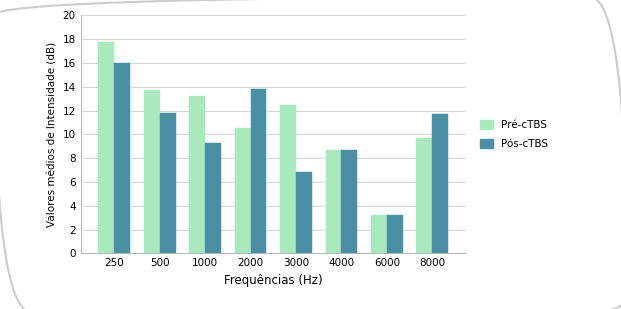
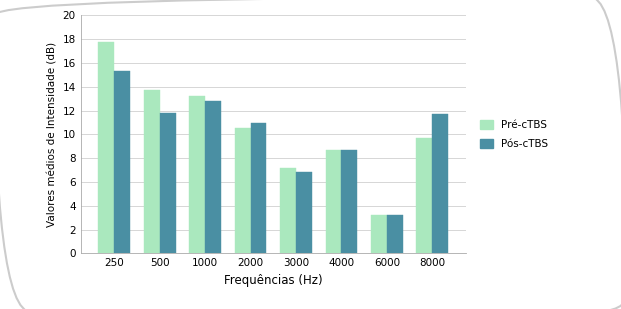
Pós-cTBS/250: 16.0 -> 15.3
Pós-cTBS/1000: 9.3 -> 12.8
Pós-cTBS/2000: 13.8 -> 11.0
Pré-cTBS/3000: 12.5 -> 7.2
